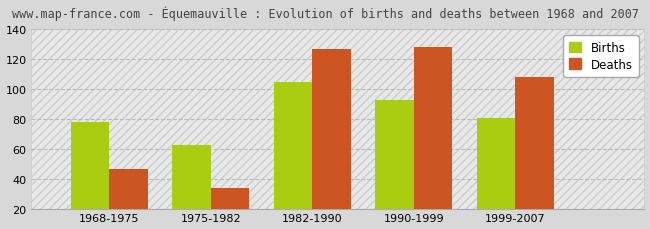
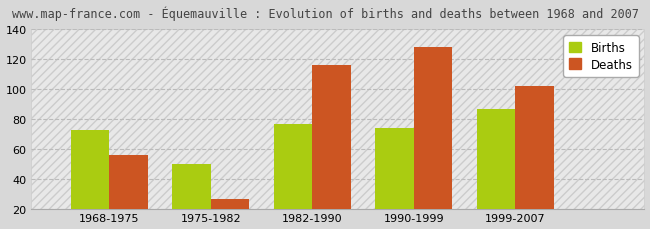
Births/1968-1975: 78 -> 73
Deaths/1968-1975: 47 -> 56
Births/1975-1982: 63 -> 50
Deaths/1975-1982: 34 -> 27
Births/1982-1990: 105 -> 77
Deaths/1982-1990: 127 -> 116
Births/1990-1999: 93 -> 74
Births/1999-2007: 81 -> 87
Deaths/1999-2007: 108 -> 102
